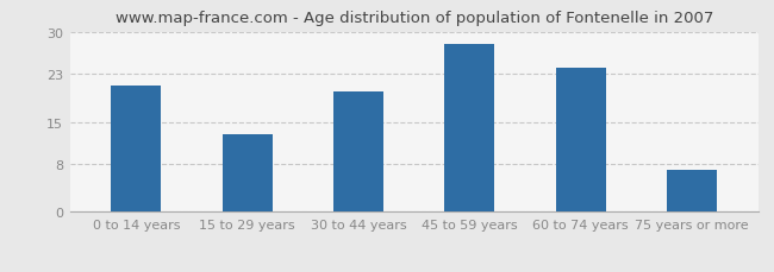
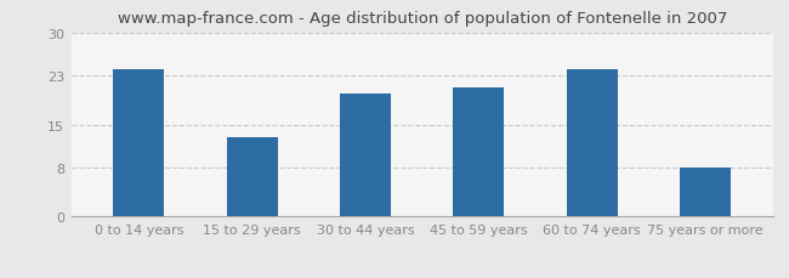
0 to 14 years: 21 -> 24
45 to 59 years: 28 -> 21
75 years or more: 7 -> 8
